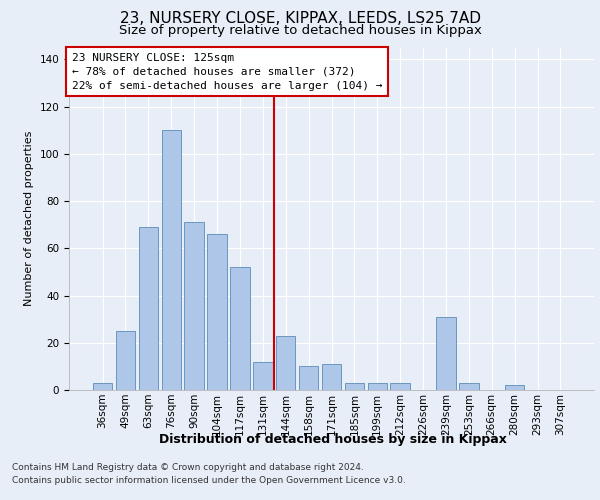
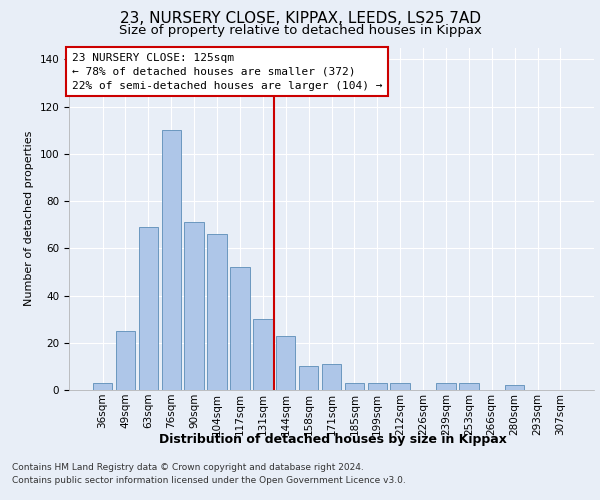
131sqm: 12 -> 30
239sqm: 31 -> 3
